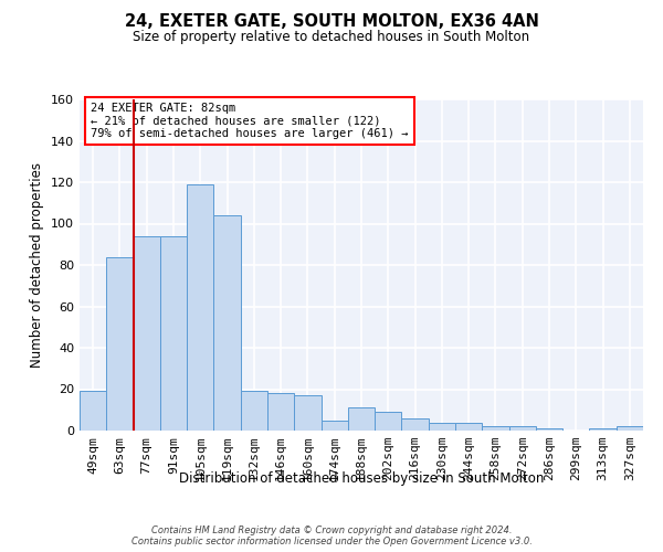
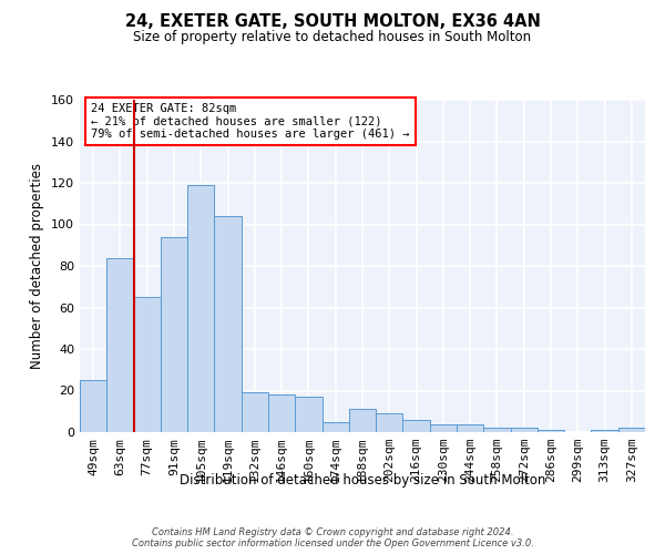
49sqm: 19 -> 25
77sqm: 94 -> 65
